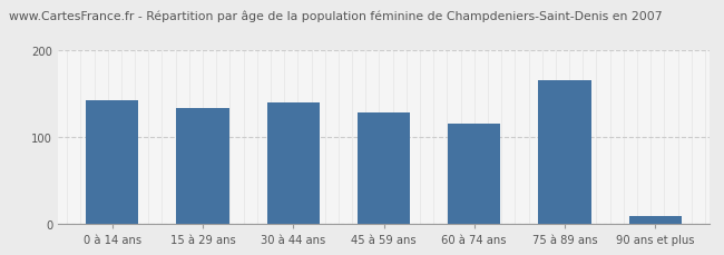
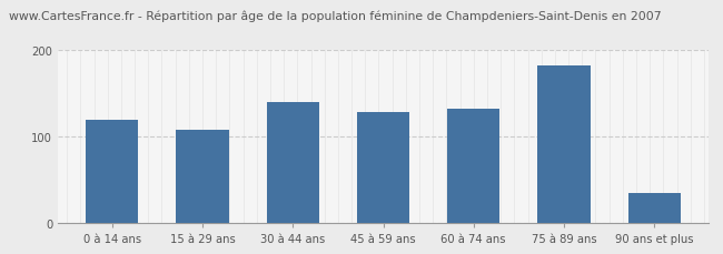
0 à 14 ans: 142 -> 120
15 à 29 ans: 134 -> 108
60 à 74 ans: 116 -> 132
75 à 89 ans: 166 -> 182
90 ans et plus: 10 -> 35
